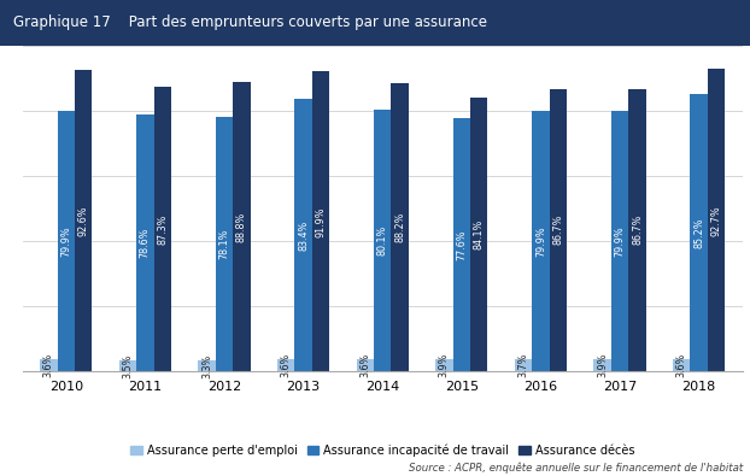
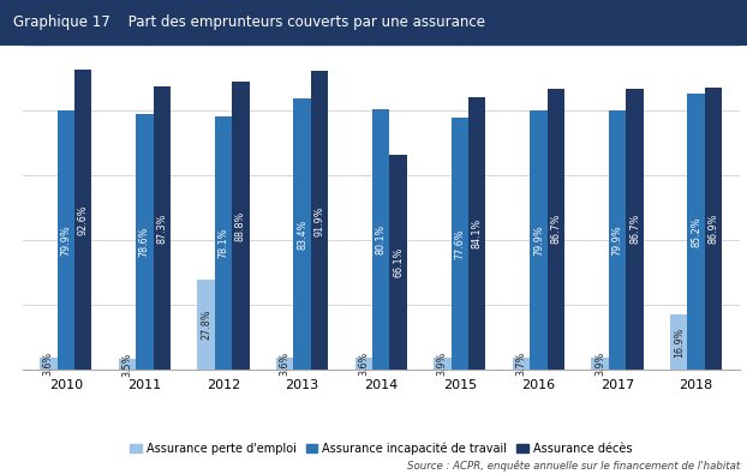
Assurance perte d'emploi/2012: 3.3% -> 27.8%
Assurance décès/2014: 88.2% -> 66.1%
Assurance perte d'emploi/2018: 3.6% -> 16.9%
Assurance décès/2018: 92.7% -> 86.9%
